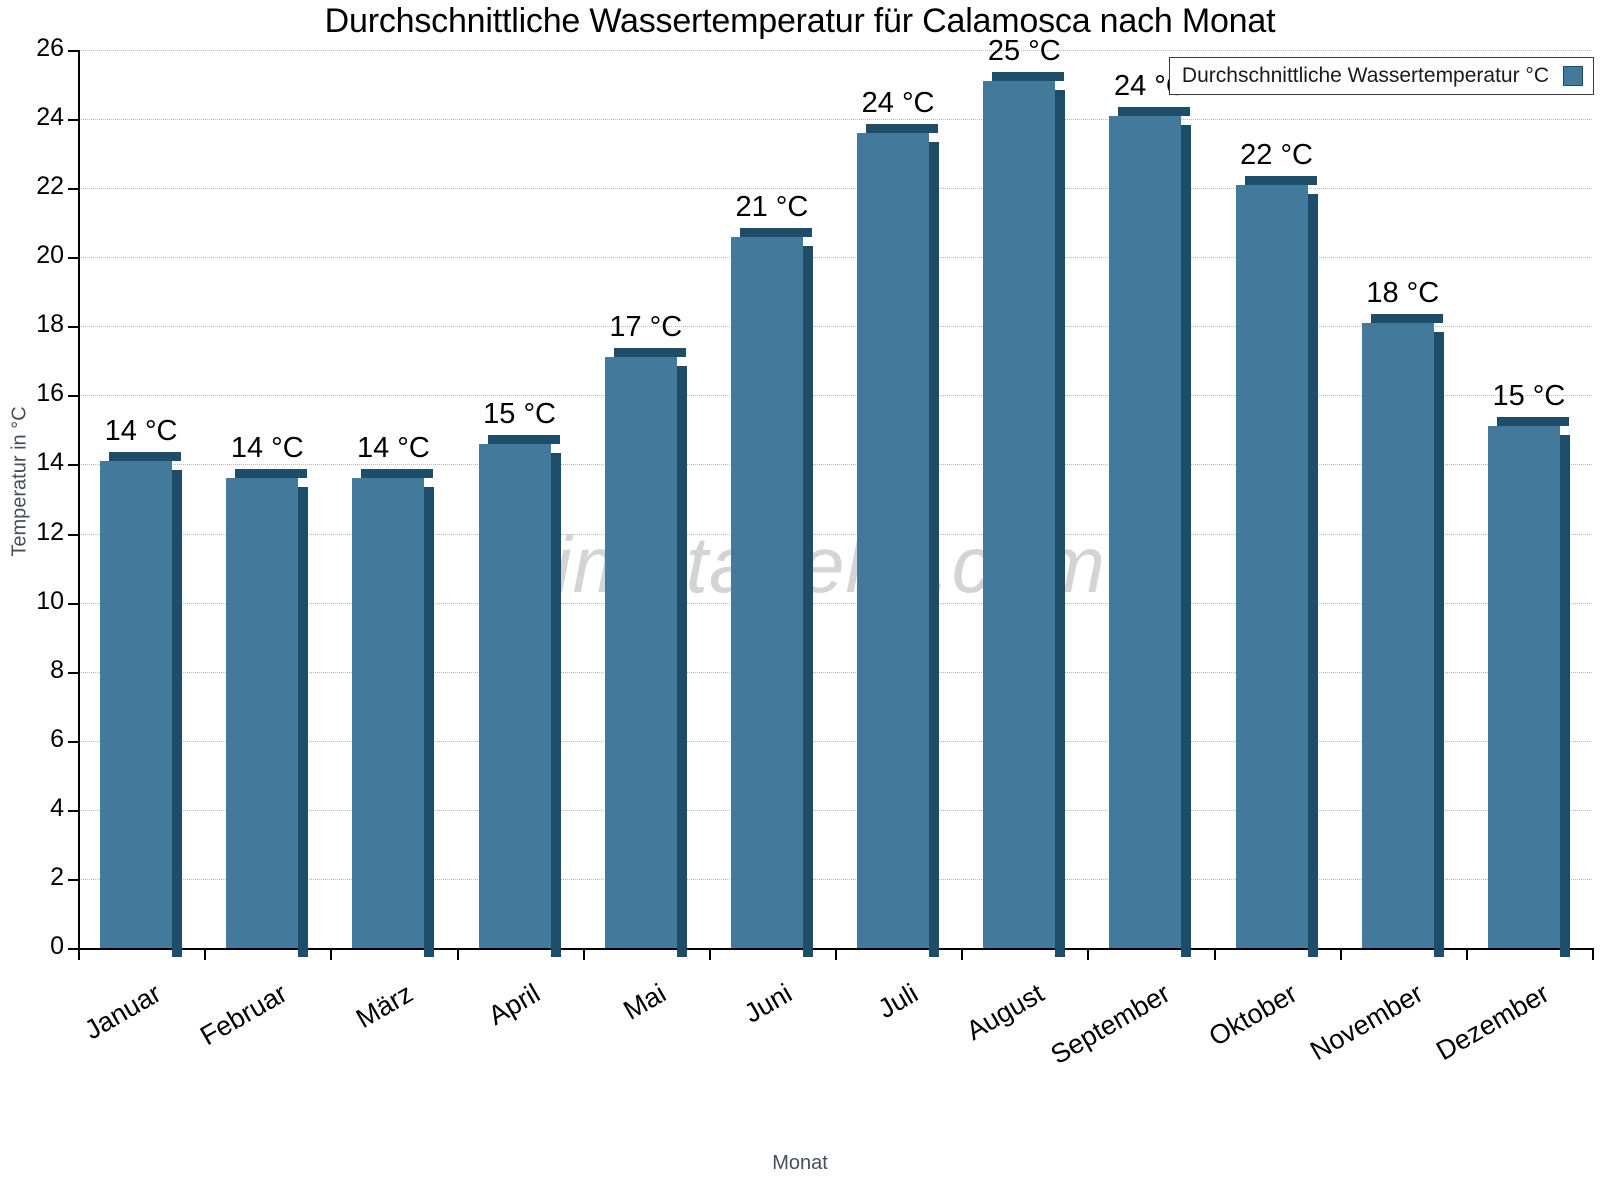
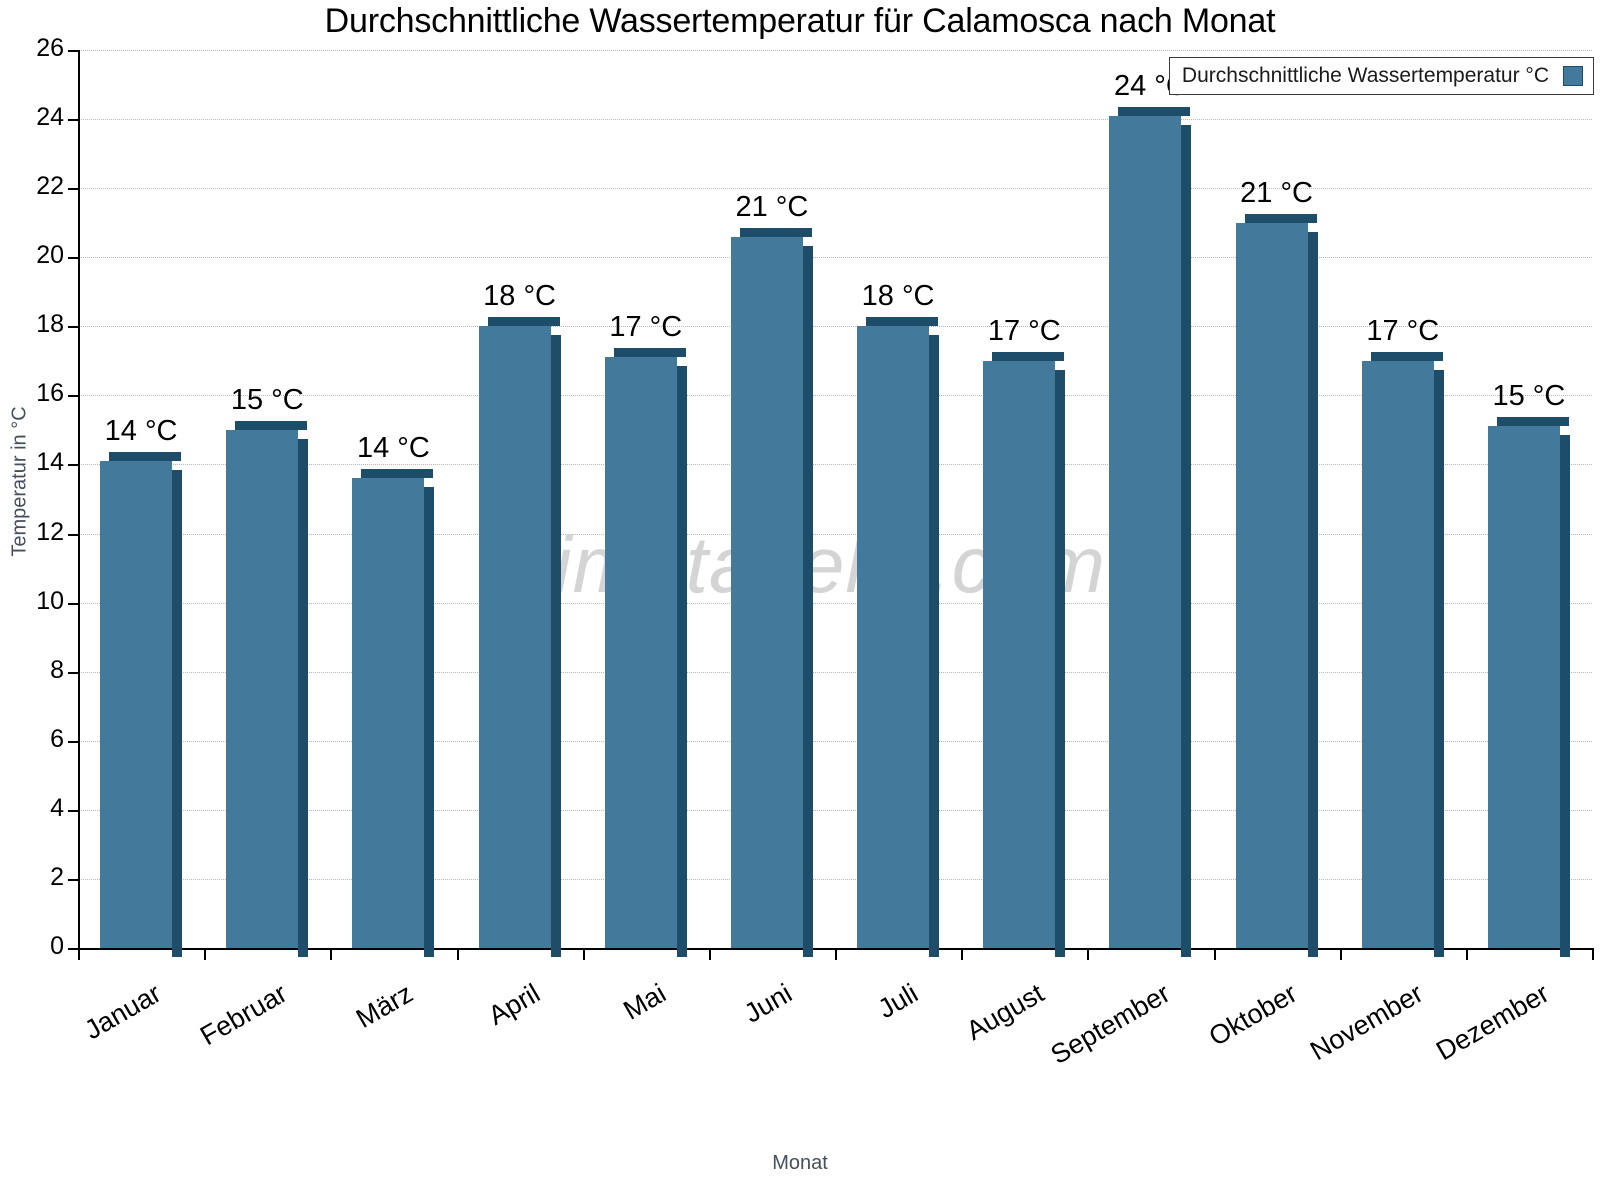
Februar: 14 -> 15
April: 15 -> 18
Juli: 24 -> 18
August: 25 -> 17
Oktober: 22 -> 21
November: 18 -> 17
